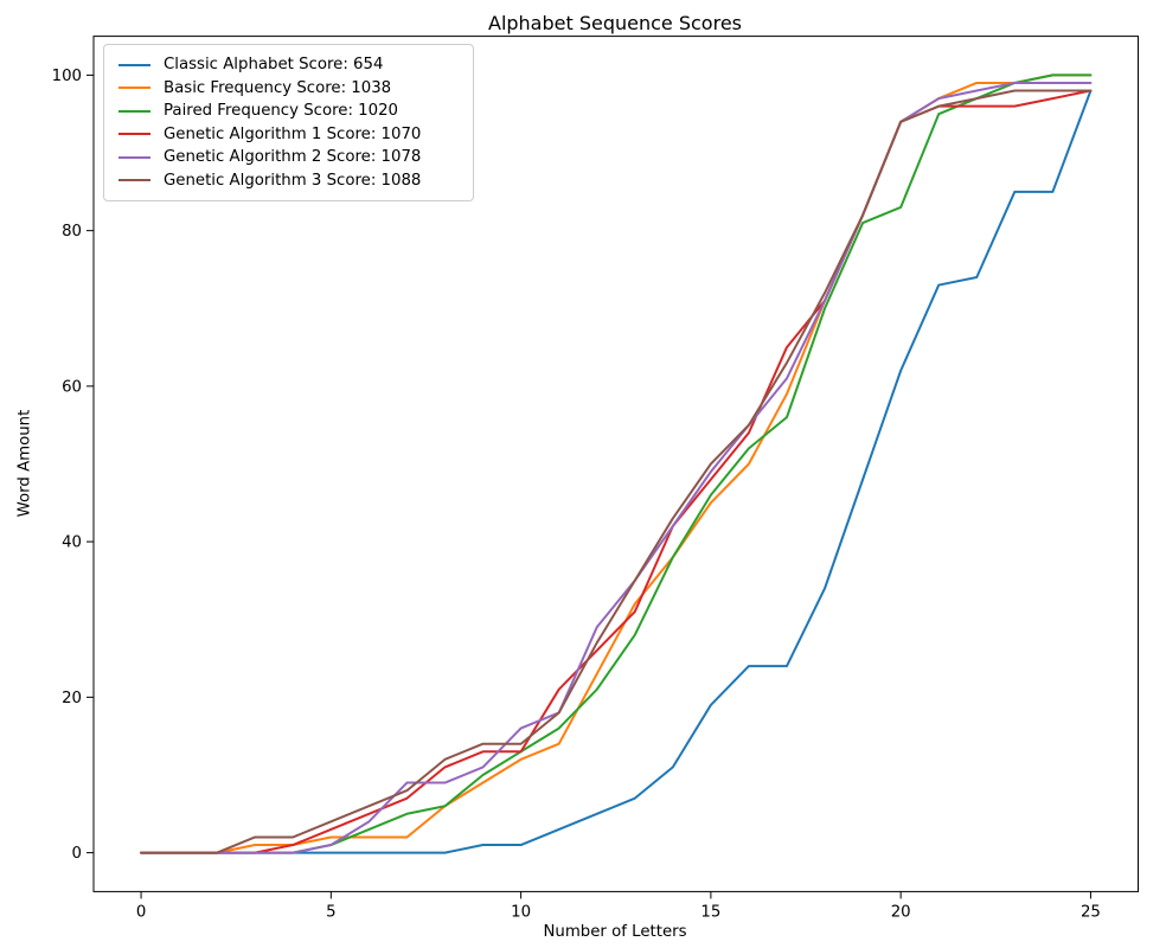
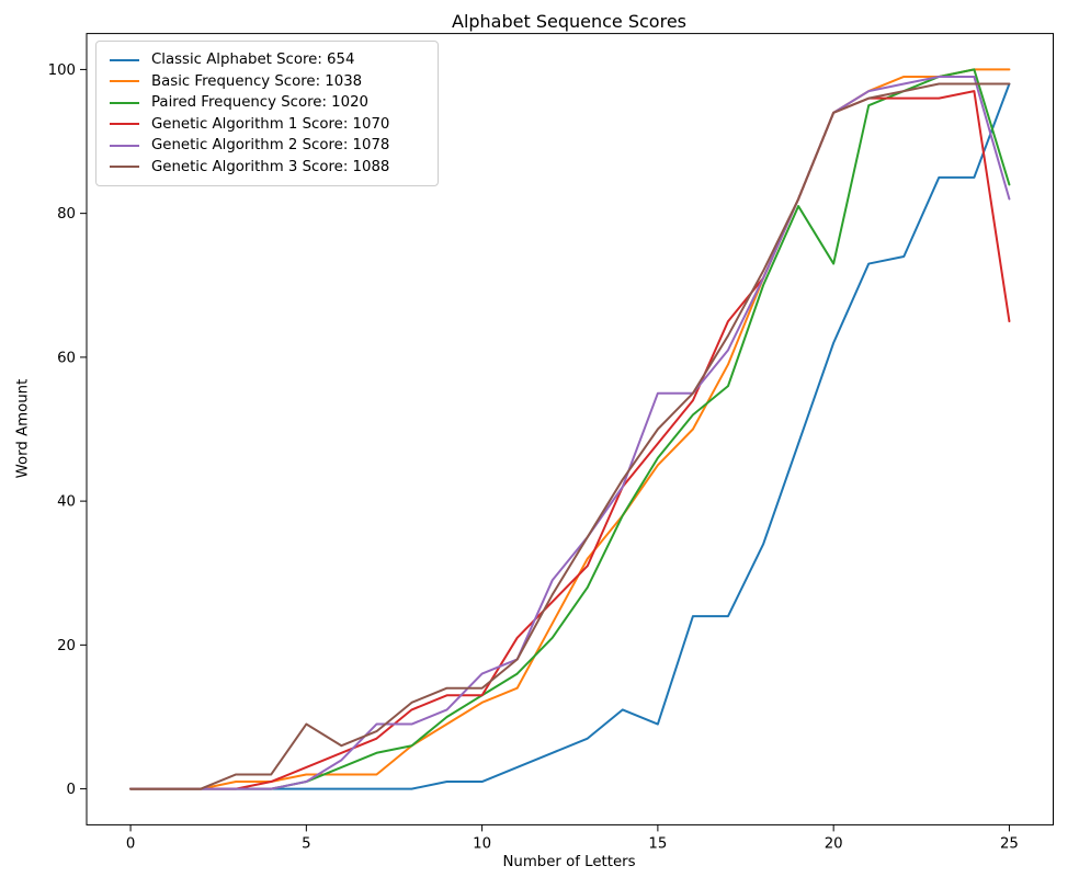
Genetic Algorithm 3 Score: 1088/5: 4 -> 9
Classic Alphabet Score: 654/15: 19 -> 9
Genetic Algorithm 2 Score: 1078/15: 49 -> 55
Paired Frequency Score: 1020/20: 83 -> 73
Paired Frequency Score: 1020/25: 100 -> 84
Genetic Algorithm 1 Score: 1070/25: 98 -> 65
Genetic Algorithm 2 Score: 1078/25: 99 -> 82
